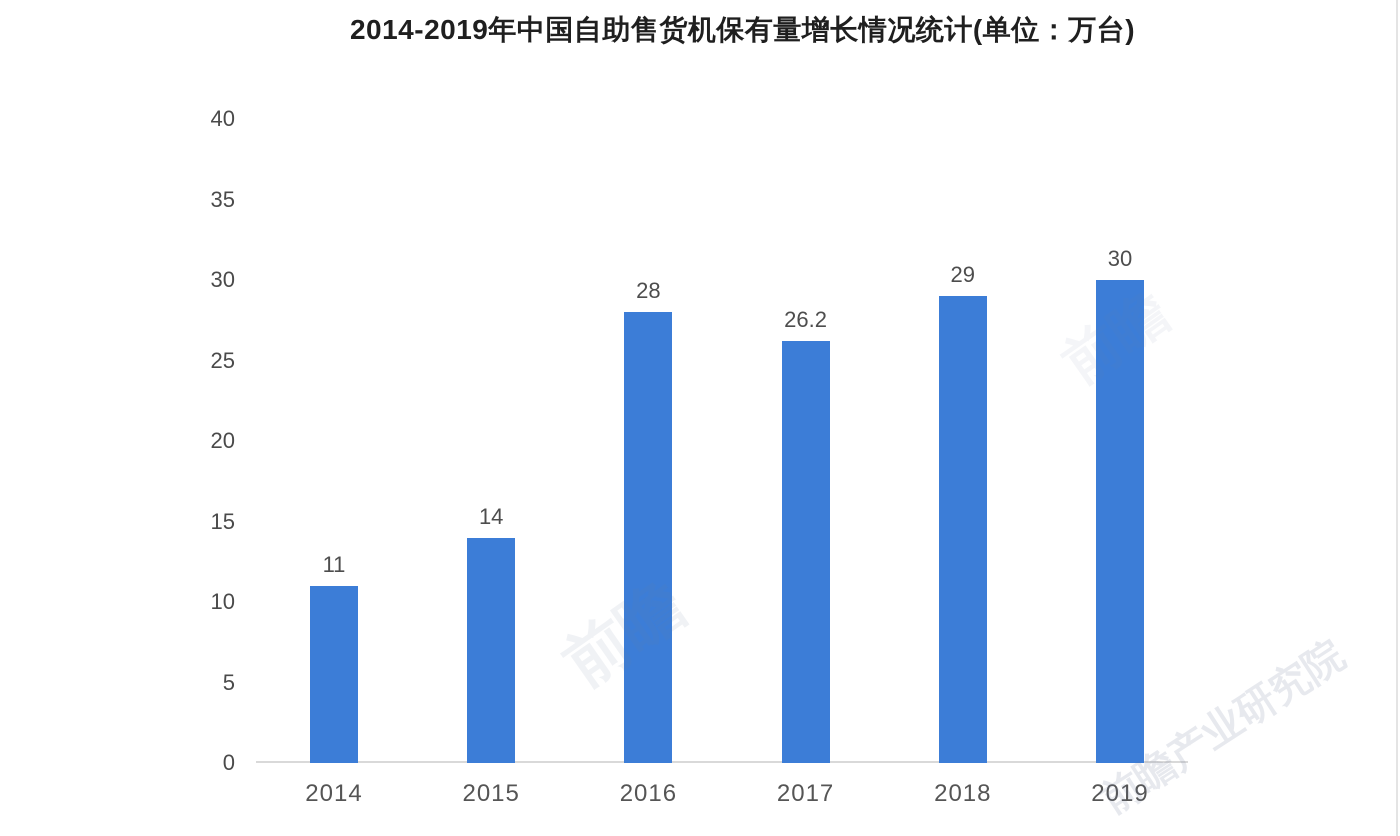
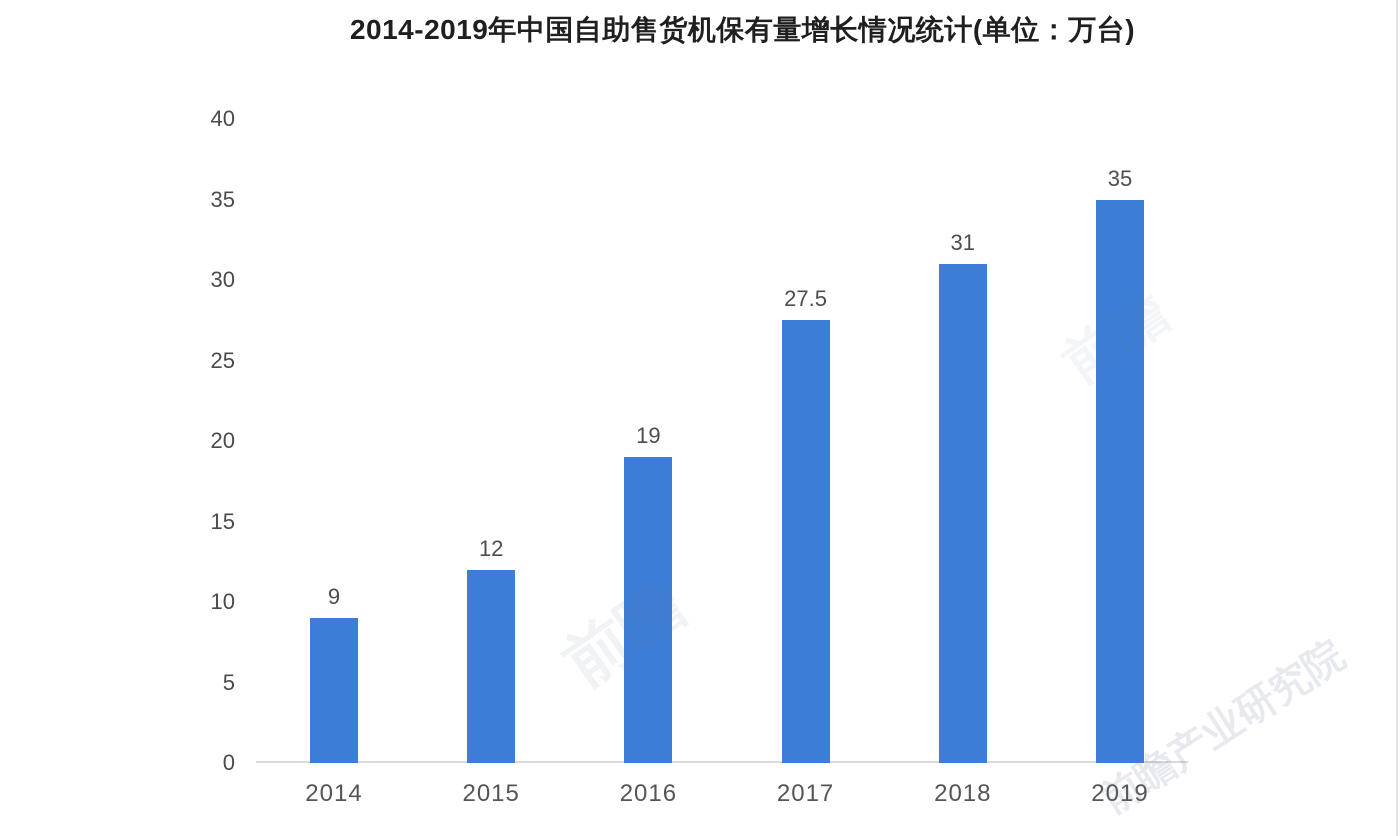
2014: 11 -> 9
2015: 14 -> 12
2016: 28 -> 19
2017: 26.2 -> 27.5
2018: 29 -> 31
2019: 30 -> 35
